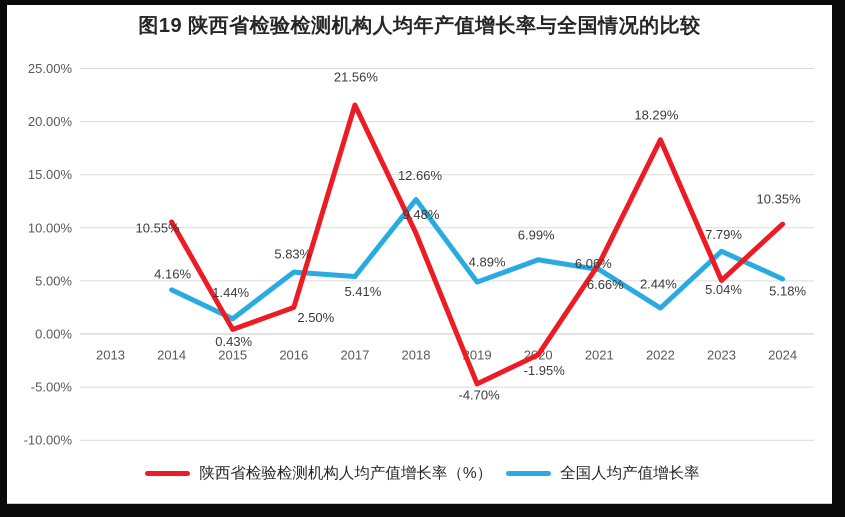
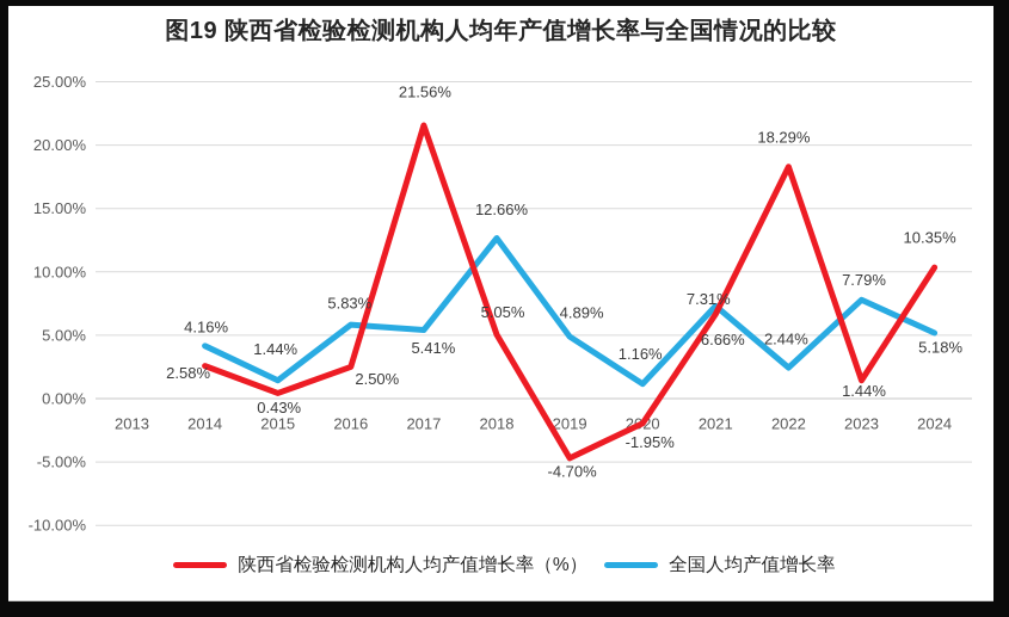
陕西省检验检测机构人均产值增长率（%）/2014: 10.55% -> 2.58%
陕西省检验检测机构人均产值增长率（%）/2018: 9.48% -> 5.05%
全国人均产值增长率/2020: 6.99% -> 1.16%
全国人均产值增长率/2021: 6.06% -> 7.31%
陕西省检验检测机构人均产值增长率（%）/2023: 5.04% -> 1.44%
